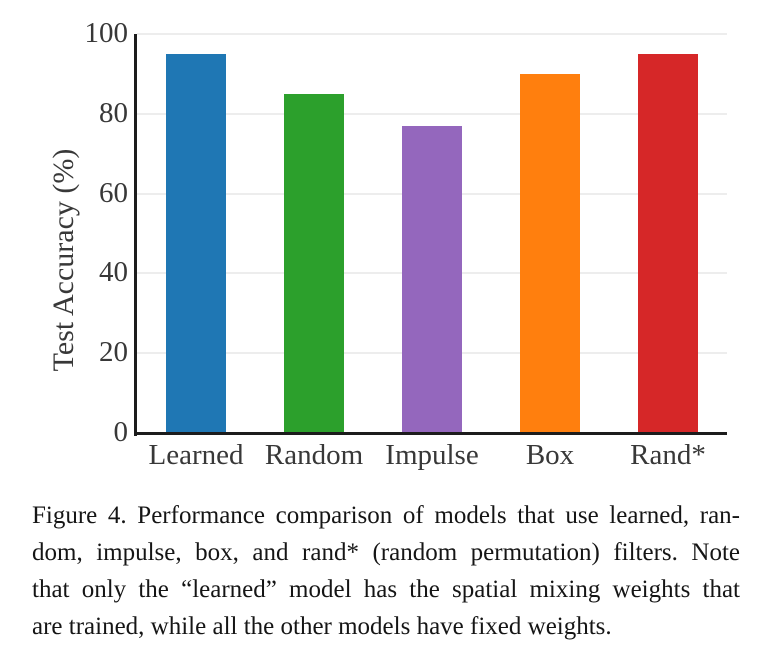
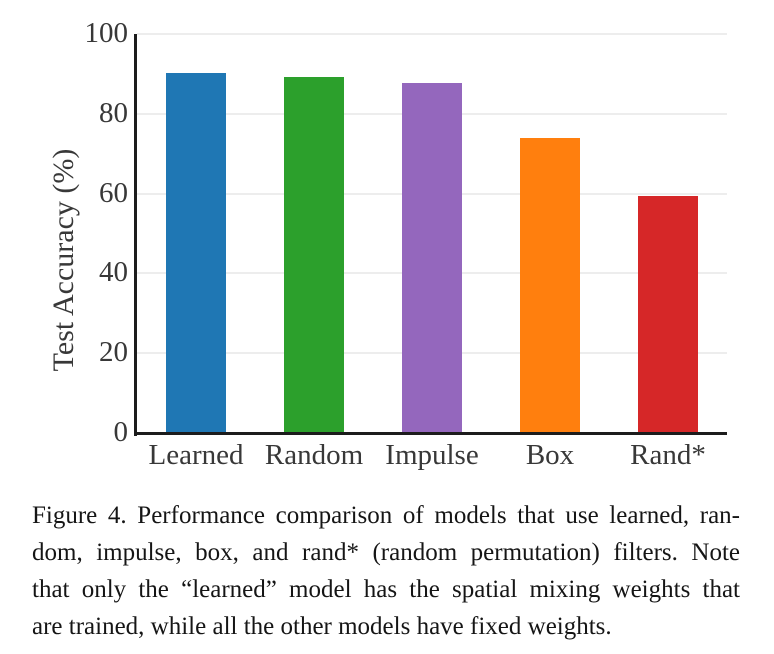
Learned: 95 -> 90
Random: 85 -> 89
Impulse: 77 -> 88
Box: 90 -> 74
Rand*: 95 -> 59
